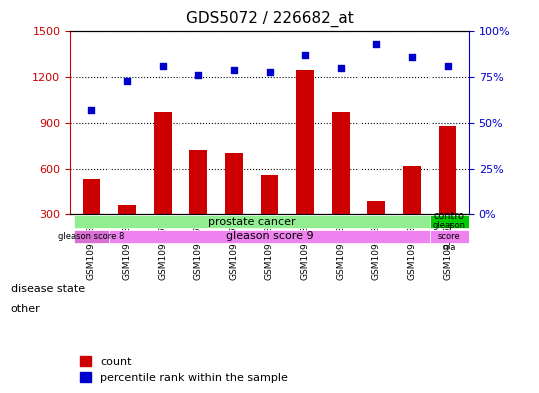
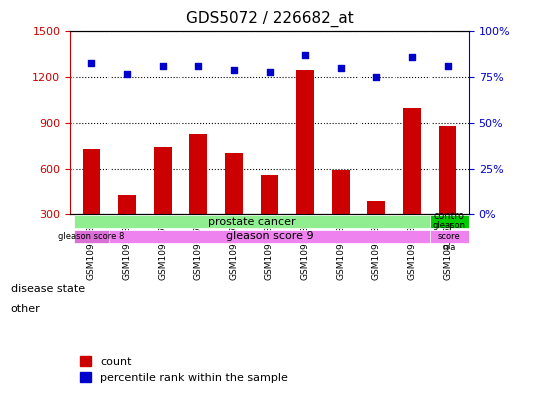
count/GSM1095883: 530 -> 730
percentile rank within the sample/GSM1095883: 57% -> 83%
count/GSM1095886: 360 -> 430
percentile rank within the sample/GSM1095886: 73% -> 77%
count/GSM1095877: 970 -> 740
count/GSM1095878: 720 -> 830
percentile rank within the sample/GSM1095878: 76% -> 81%
count/GSM1095882: 970 -> 590
percentile rank within the sample/GSM1095884: 93% -> 75%
count/GSM1095885: 620 -> 1000
